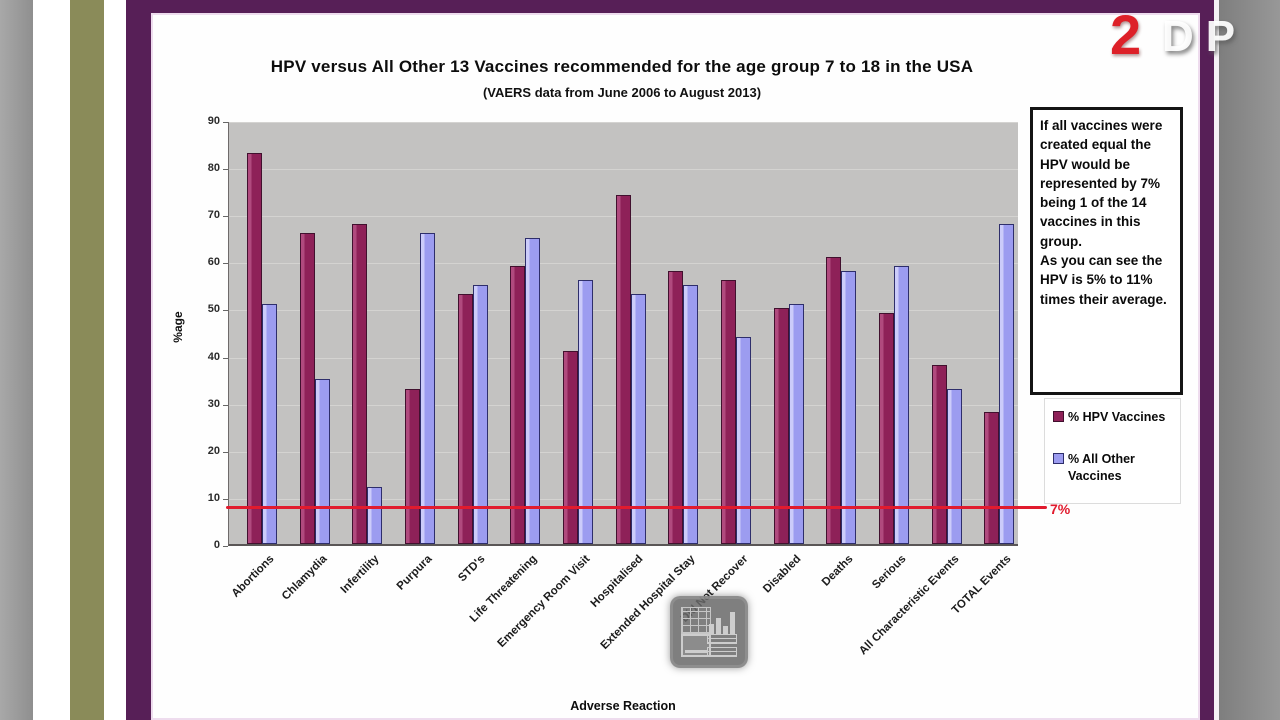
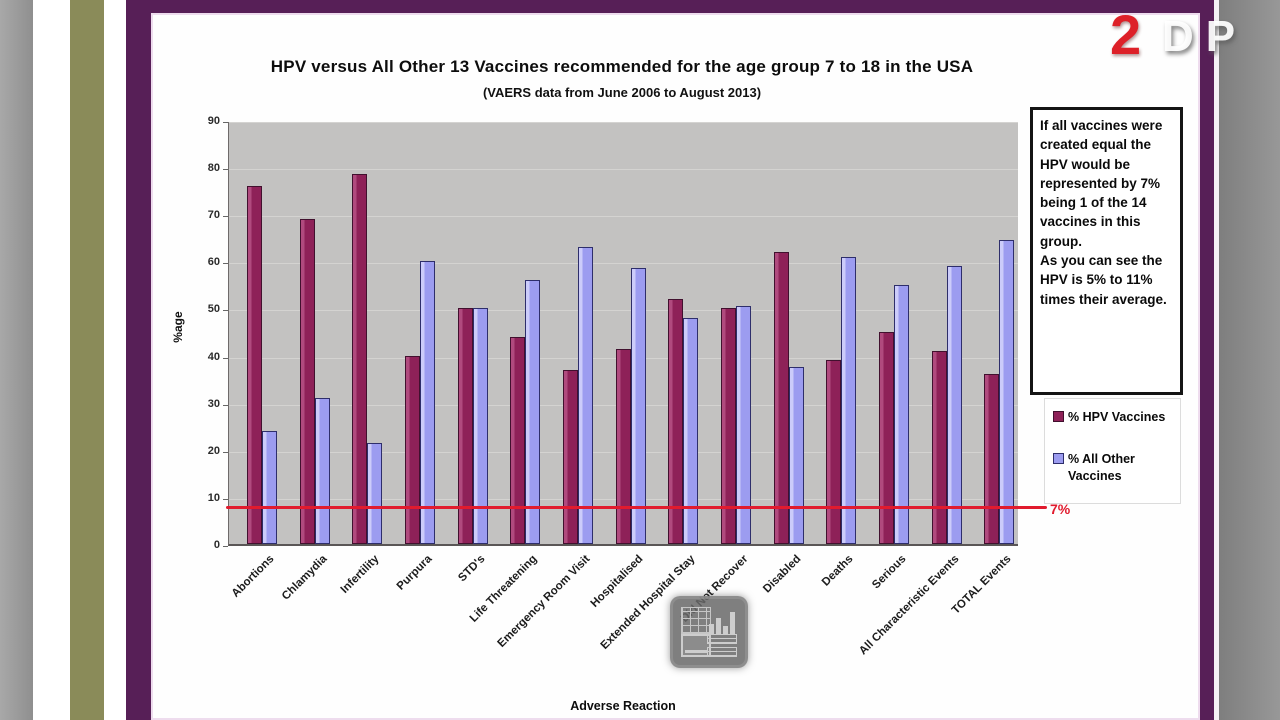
% HPV Vaccines/Abortions: 83 -> 76
% All Other Vaccines/Abortions: 51 -> 24
% HPV Vaccines/Chlamydia: 66 -> 69
% All Other Vaccines/Chlamydia: 35 -> 31
% HPV Vaccines/Infertility: 68 -> 78
% All Other Vaccines/Infertility: 12 -> 22
% HPV Vaccines/Purpura: 33 -> 40
% All Other Vaccines/Purpura: 66 -> 60
% HPV Vaccines/STD's: 53 -> 50
% All Other Vaccines/STD's: 55 -> 50
% HPV Vaccines/Life Threatening: 59 -> 44
% All Other Vaccines/Life Threatening: 65 -> 56
% HPV Vaccines/Emergency Room Visit: 41 -> 37
% All Other Vaccines/Emergency Room Visit: 56 -> 63
% HPV Vaccines/Hospitalised: 74 -> 42
% All Other Vaccines/Hospitalised: 53 -> 58
% HPV Vaccines/Extended Hospital Stay: 58 -> 52
% All Other Vaccines/Extended Hospital Stay: 55 -> 48
% HPV Vaccines/Did Not Recover: 56 -> 50
% All Other Vaccines/Did Not Recover: 44 -> 50
% HPV Vaccines/Disabled: 50 -> 62
% All Other Vaccines/Disabled: 51 -> 38
% HPV Vaccines/Deaths: 61 -> 39
% All Other Vaccines/Deaths: 58 -> 61
% HPV Vaccines/Serious: 49 -> 45
% All Other Vaccines/Serious: 59 -> 55
% HPV Vaccines/All Characteristic Events: 38 -> 41
% All Other Vaccines/All Characteristic Events: 33 -> 59
% HPV Vaccines/TOTAL Events: 28 -> 36
% All Other Vaccines/TOTAL Events: 68 -> 64
